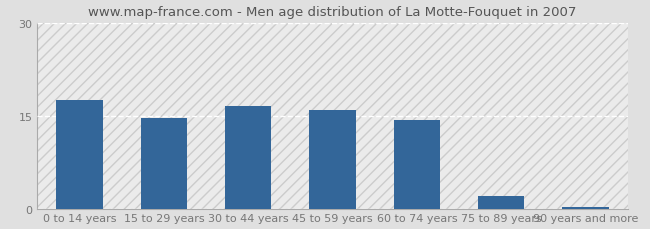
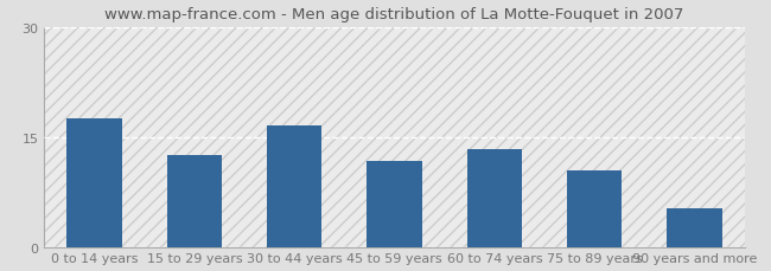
15 to 29 years: 14.7 -> 12.6
45 to 59 years: 15.9 -> 11.8
60 to 74 years: 14.3 -> 13.4
75 to 89 years: 2.0 -> 10.4
90 years and more: 0.2 -> 5.2
